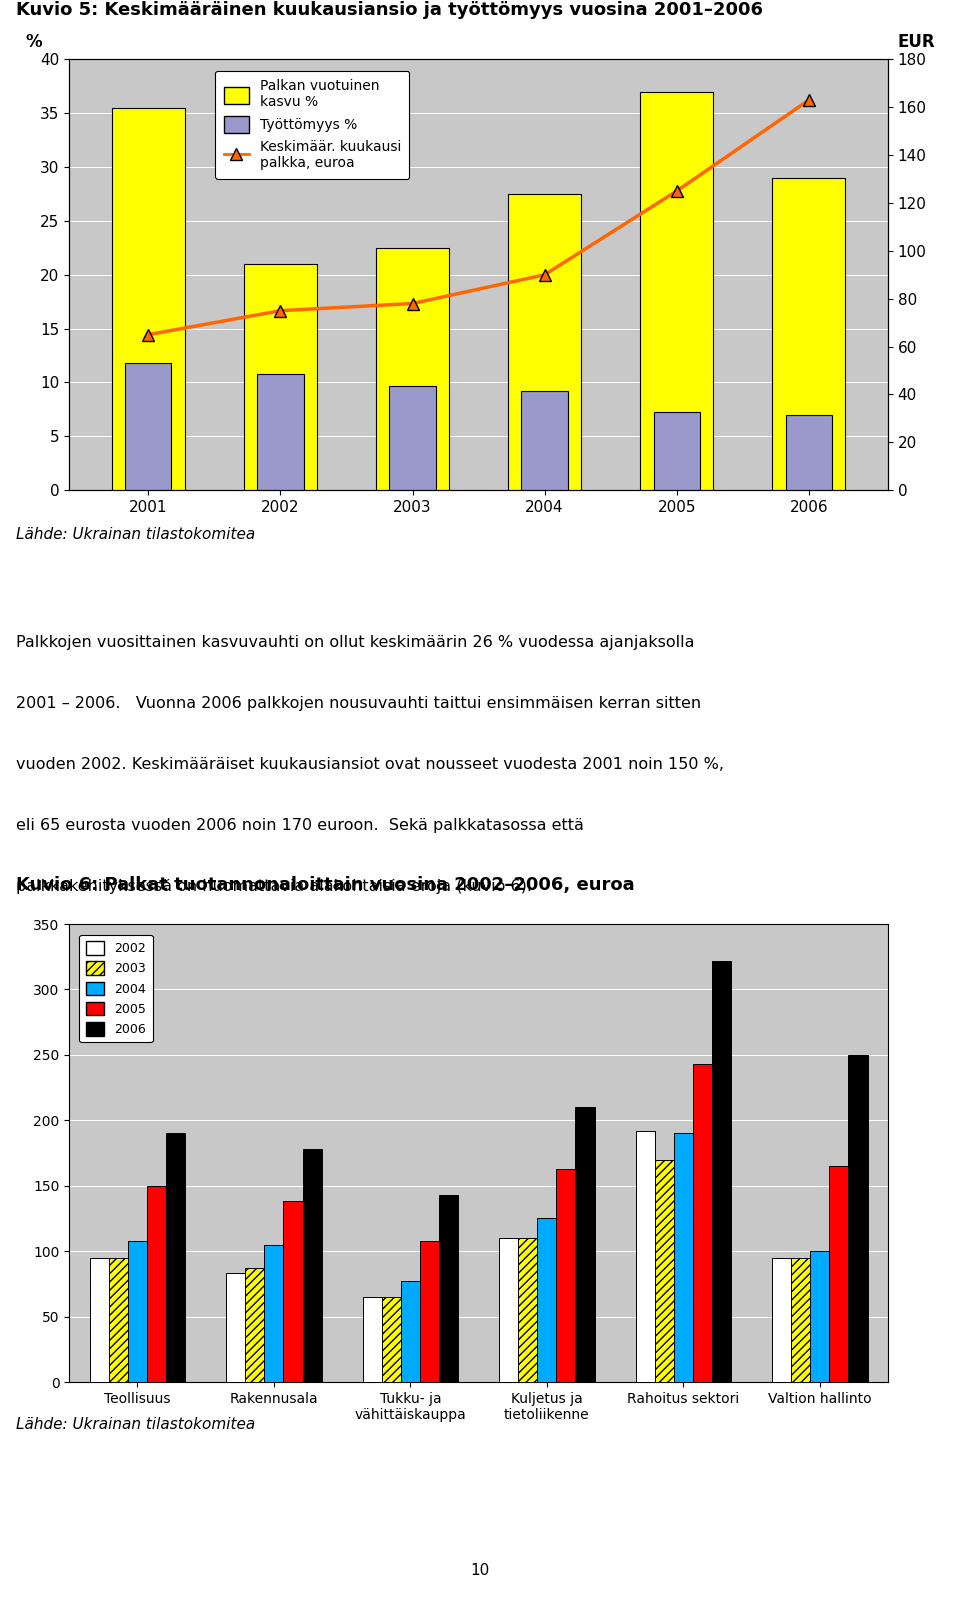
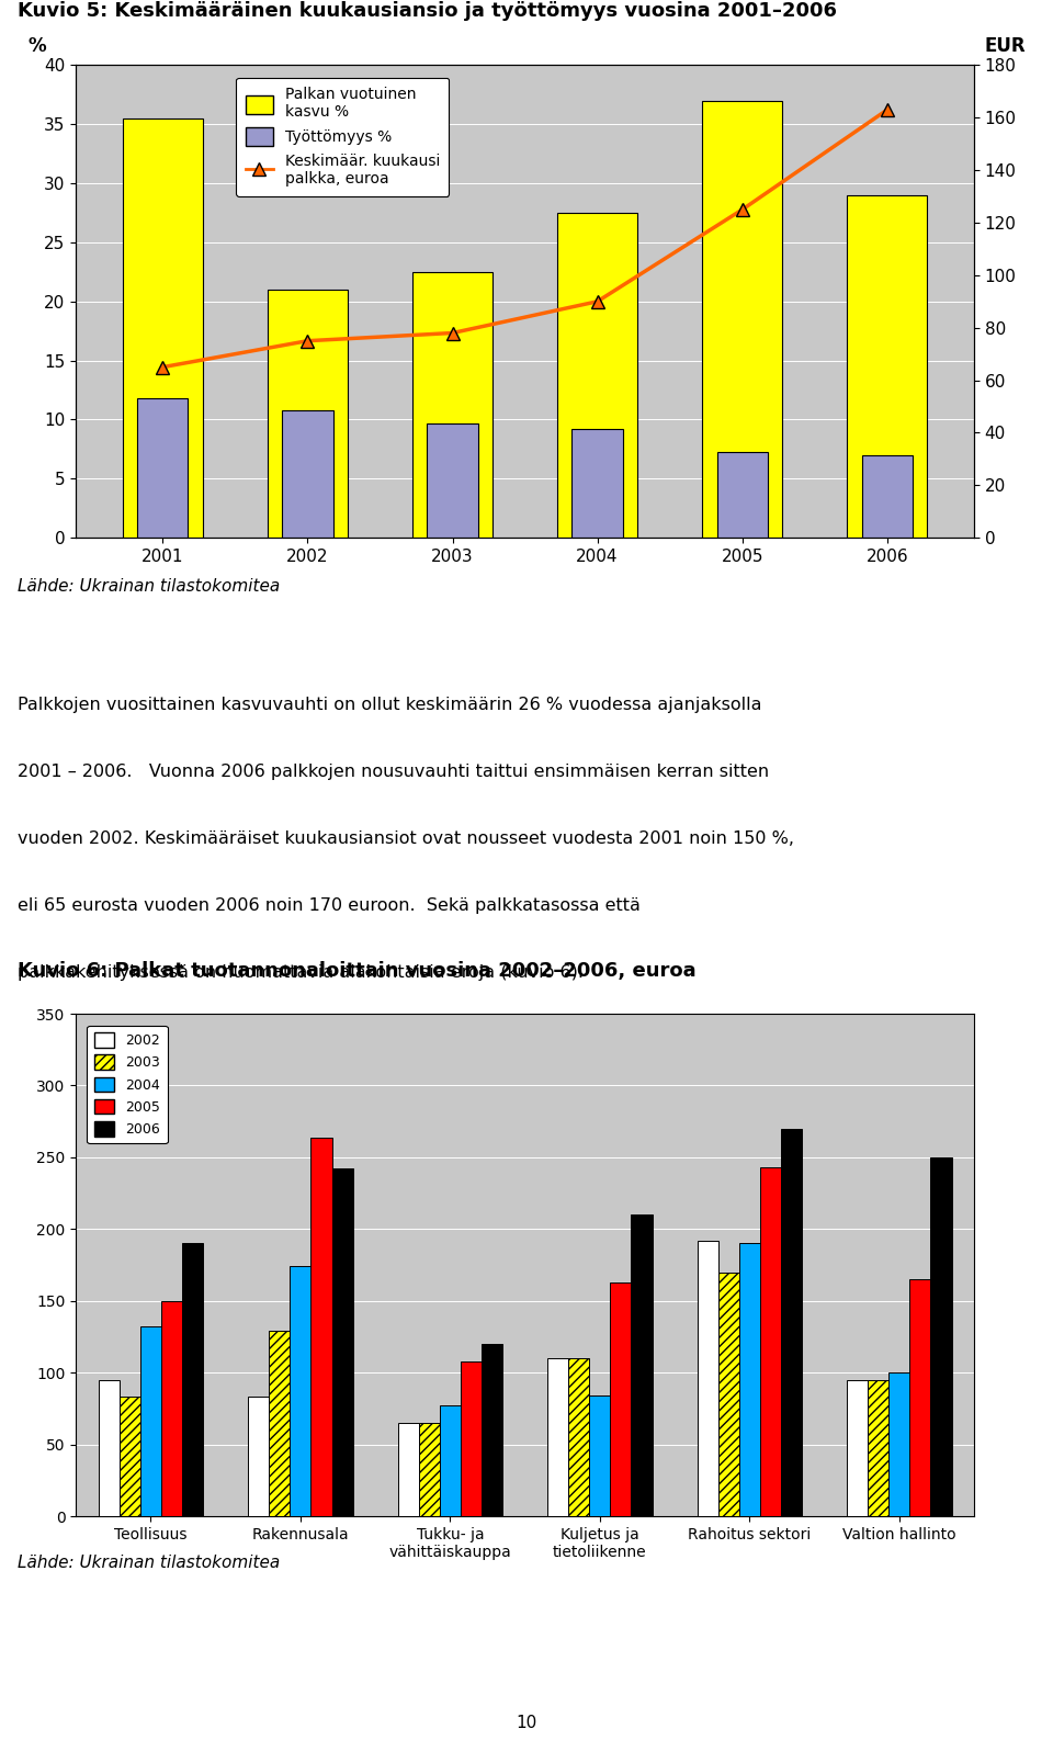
2003/Teollisuus: 95 -> 83
2004/Teollisuus: 108 -> 132
2003/Rakennusala: 87 -> 129
2004/Rakennusala: 105 -> 174
2005/Rakennusala: 138 -> 264
2006/Rakennusala: 178 -> 242
2006/Tukku- ja vähittäiskauppa: 143 -> 120
2004/Kuljetus ja tietoliikenne: 125 -> 84
2006/Rahoitus sektori: 322 -> 270
